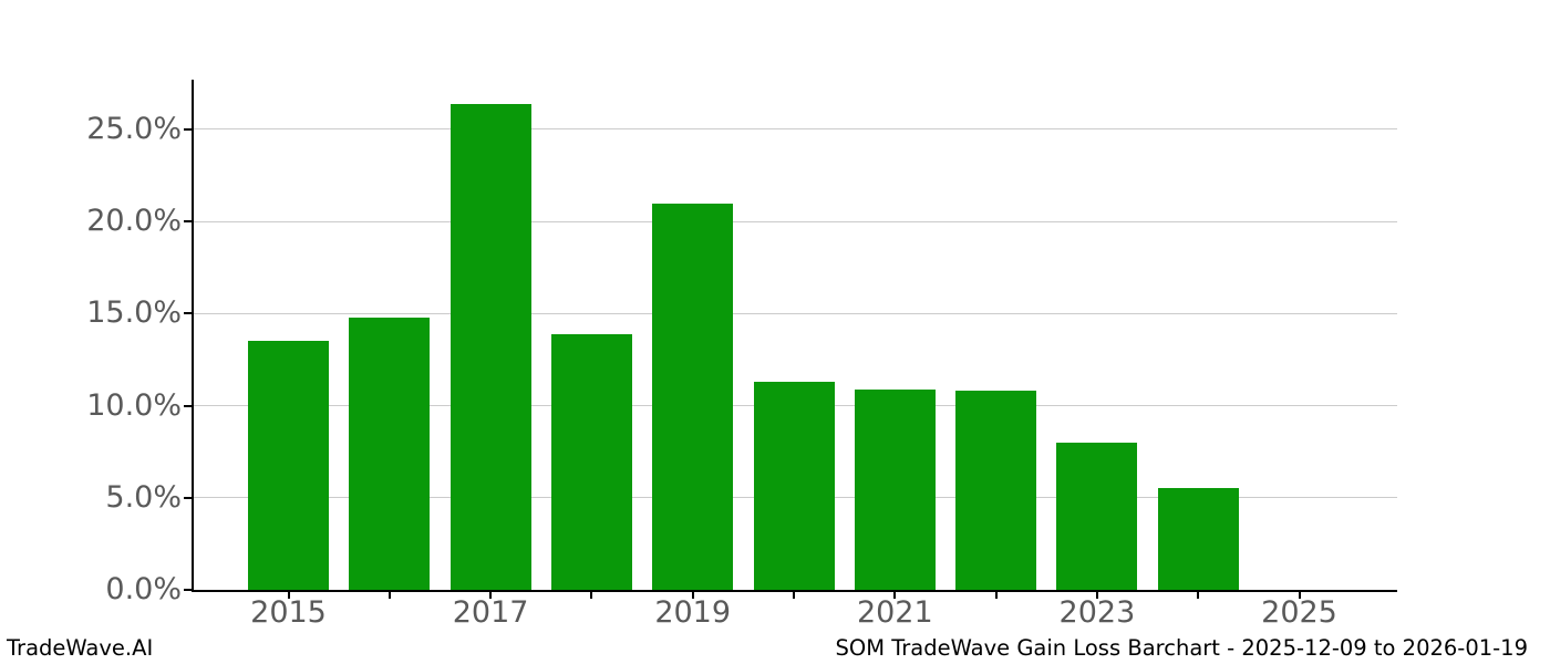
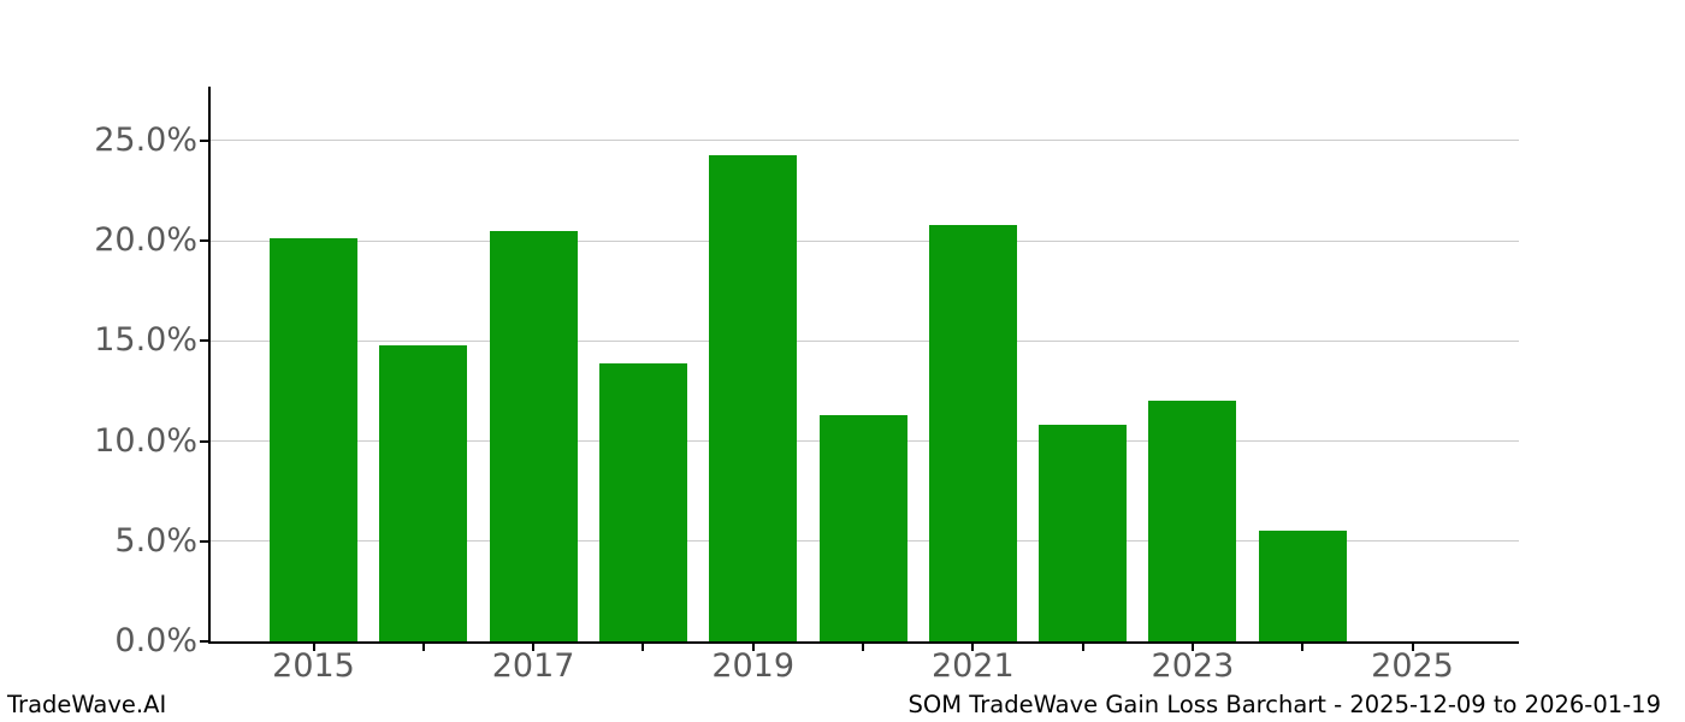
2015: 13.5% -> 20.1%
2017: 26.4% -> 20.5%
2019: 21.0% -> 24.3%
2021: 10.9% -> 20.8%
2023: 8.0% -> 12.0%
